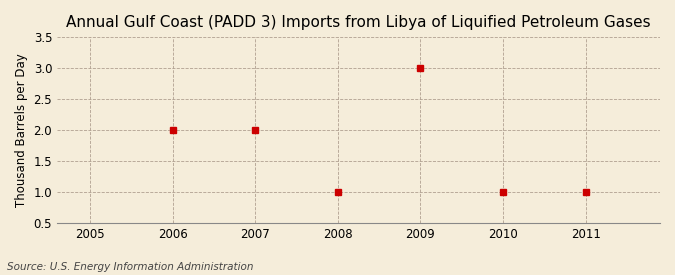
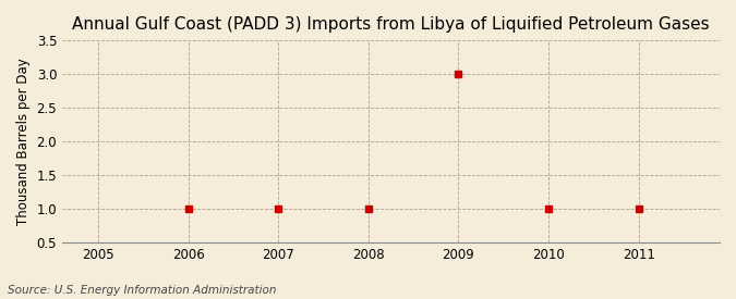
2006: 2 -> 1
2007: 2 -> 1
